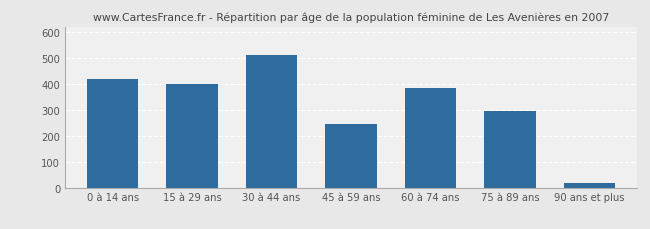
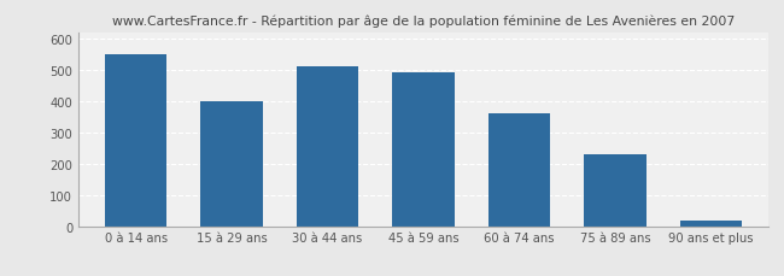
0 à 14 ans: 420 -> 548
45 à 59 ans: 245 -> 490
60 à 74 ans: 385 -> 362
75 à 89 ans: 295 -> 230
